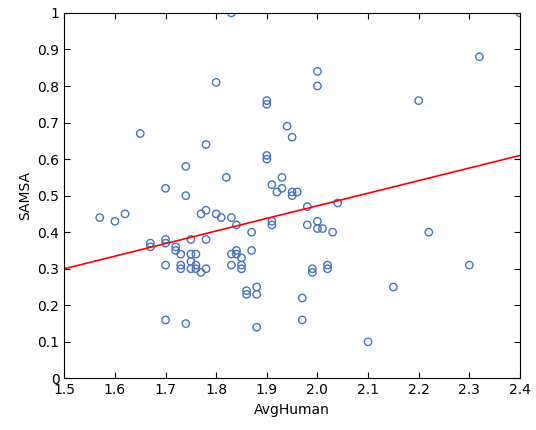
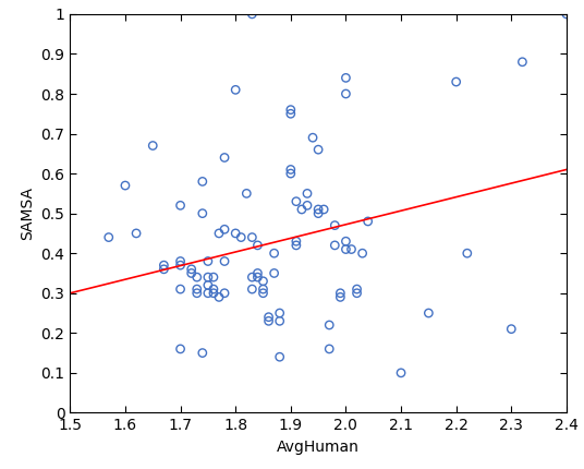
1.6: 0.43 -> 0.57
2.2: 0.76 -> 0.83
2.3: 0.31 -> 0.21
